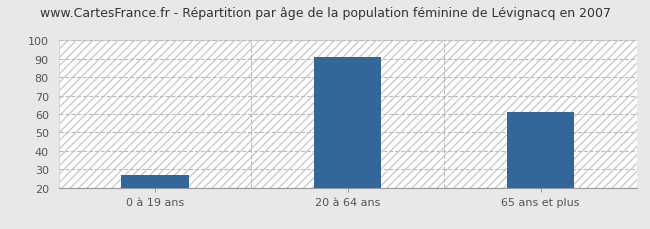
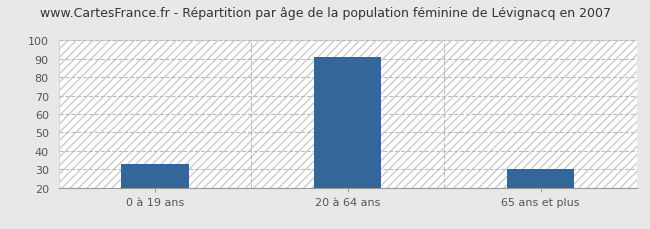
0 à 19 ans: 27 -> 33
65 ans et plus: 61 -> 30
